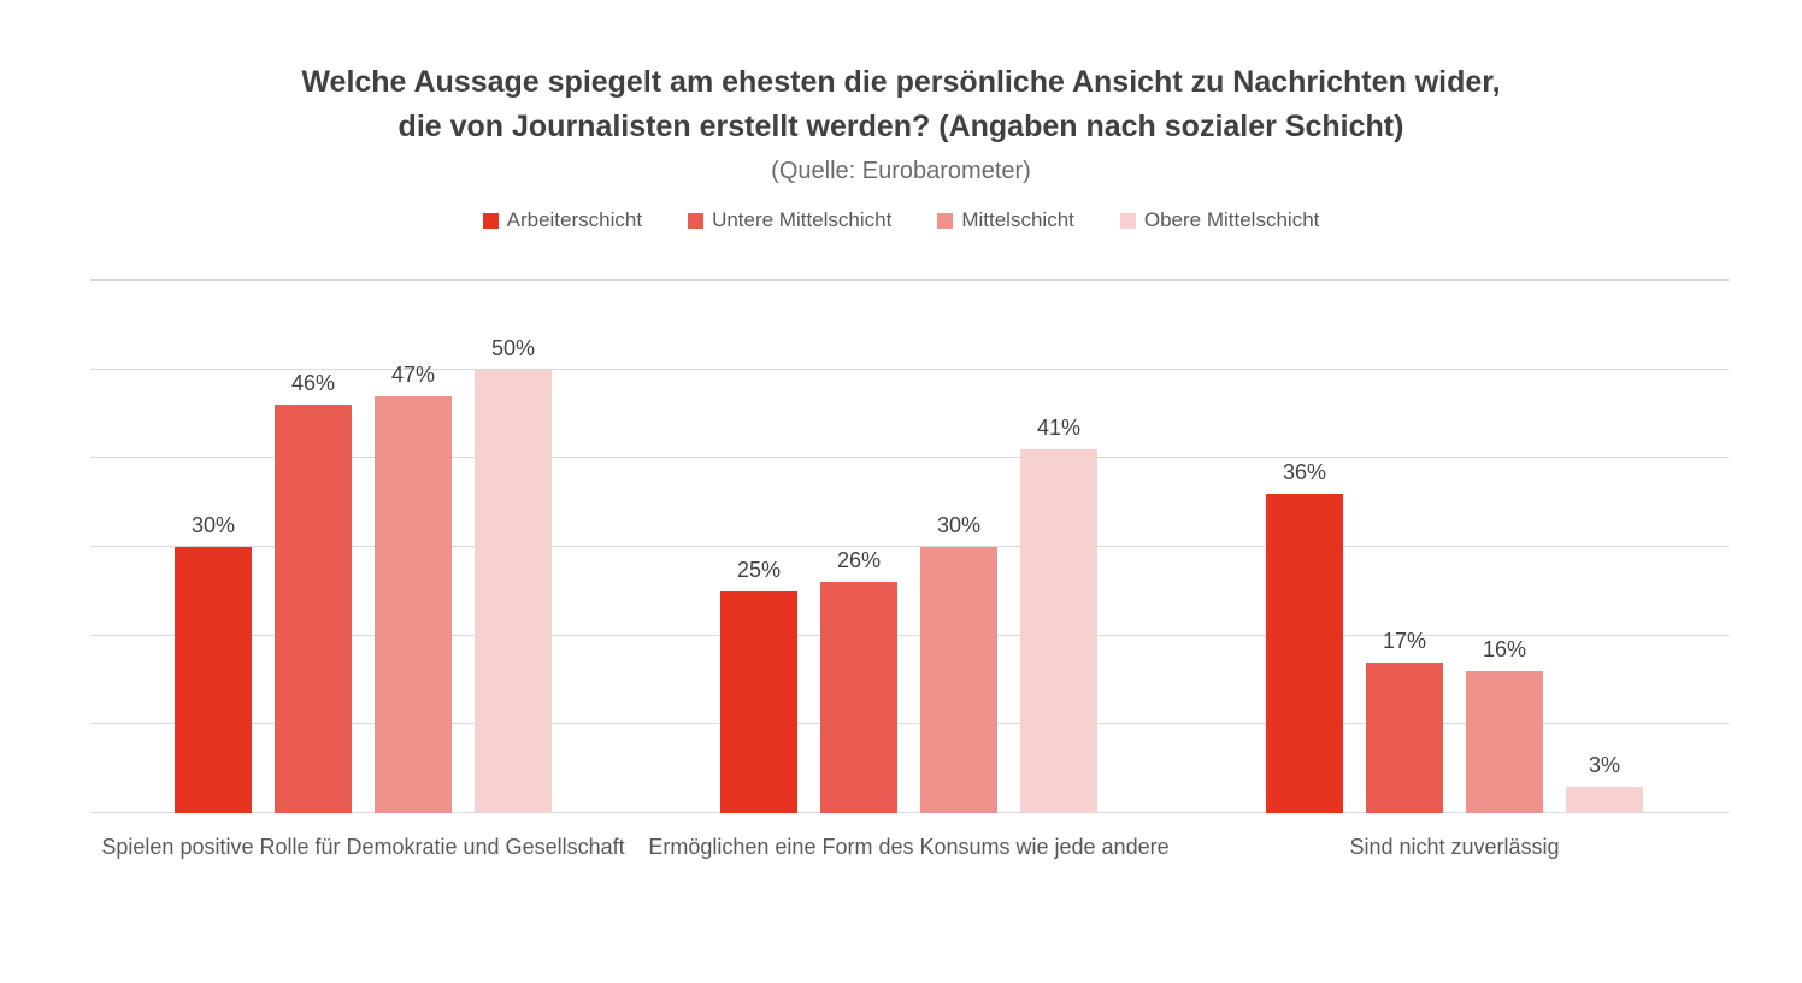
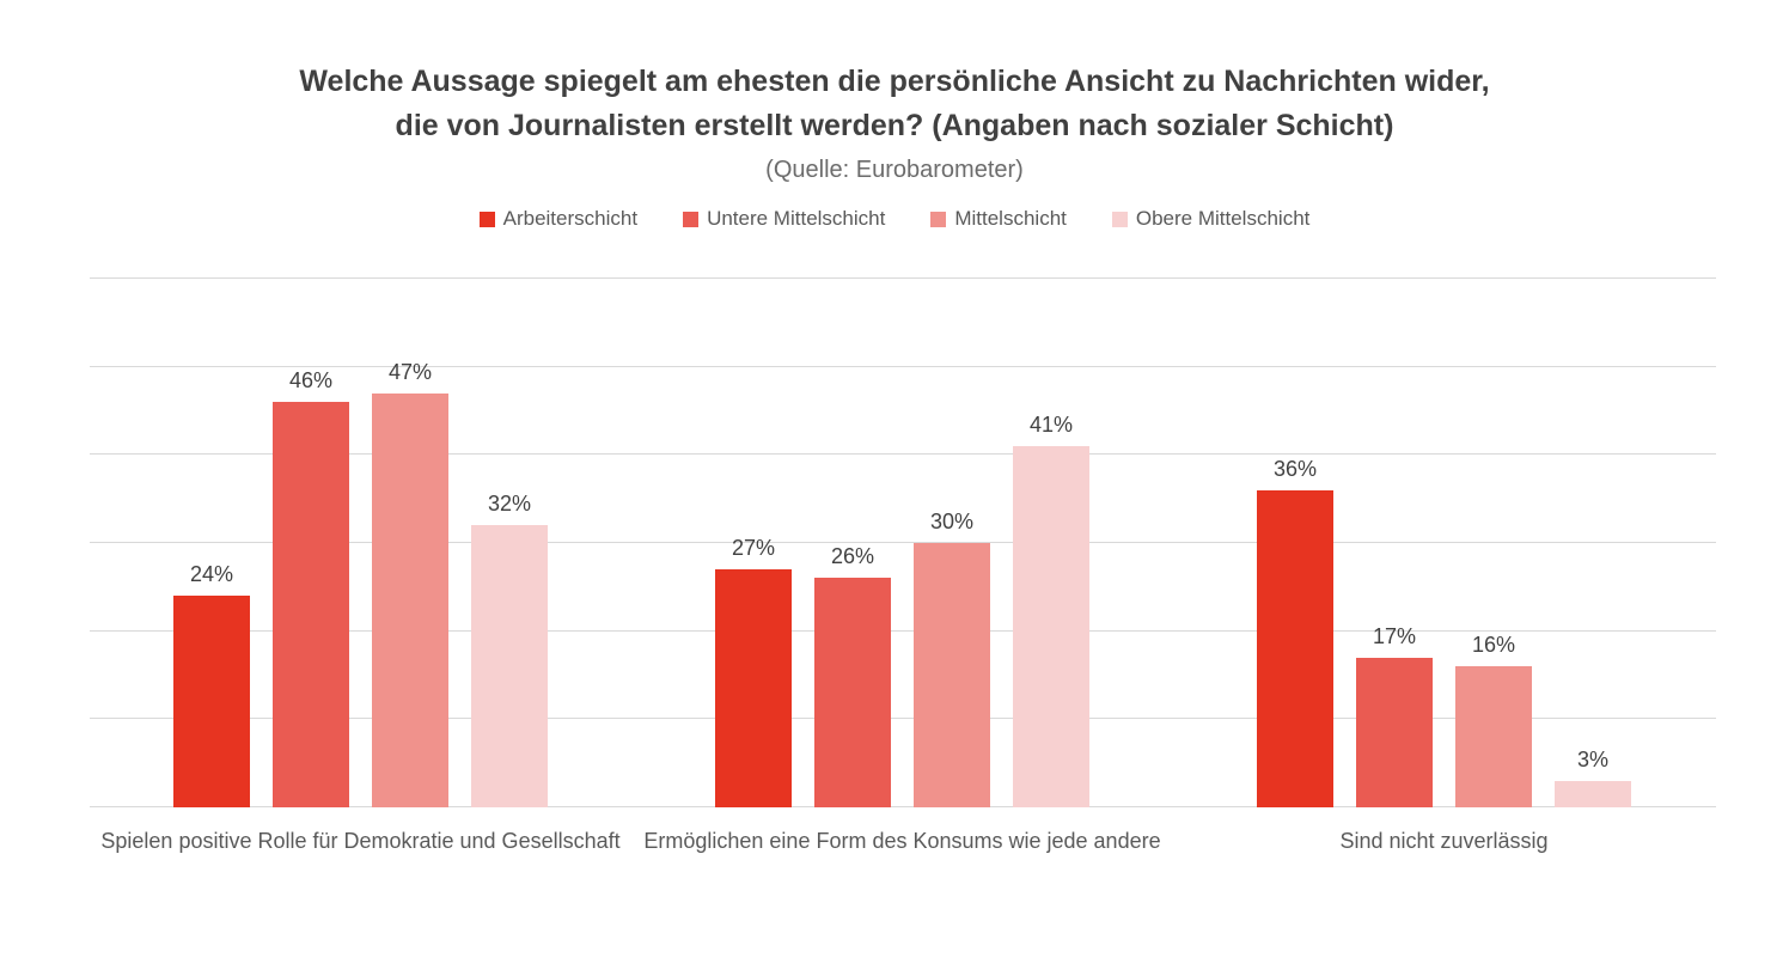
Arbeiterschicht/Spielen positive Rolle für Demokratie und Gesellschaft: 30% -> 24%
Obere Mittelschicht/Spielen positive Rolle für Demokratie und Gesellschaft: 50% -> 32%
Arbeiterschicht/Ermöglichen eine Form des Konsums wie jede andere: 25% -> 27%
